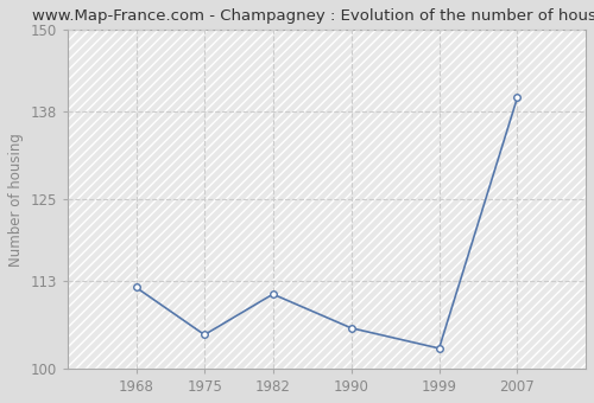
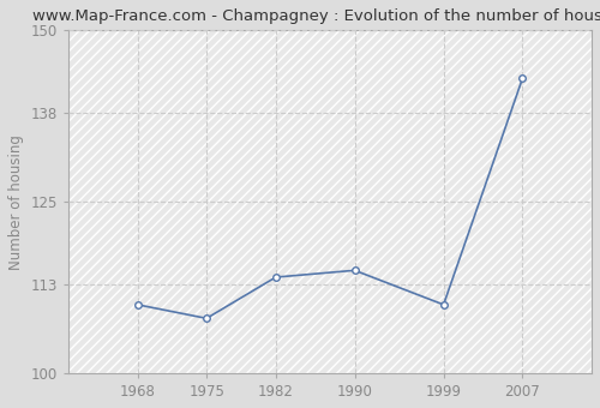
1968: 112 -> 110
1975: 105 -> 108
1982: 111 -> 114
1990: 106 -> 115
1999: 103 -> 110
2007: 140 -> 143
